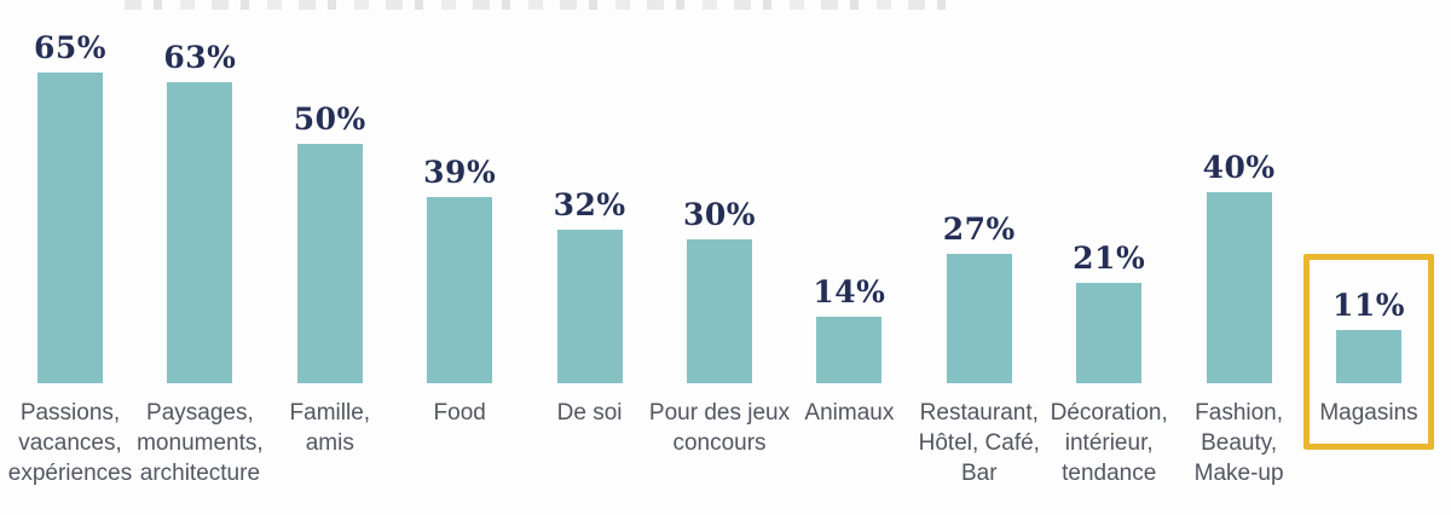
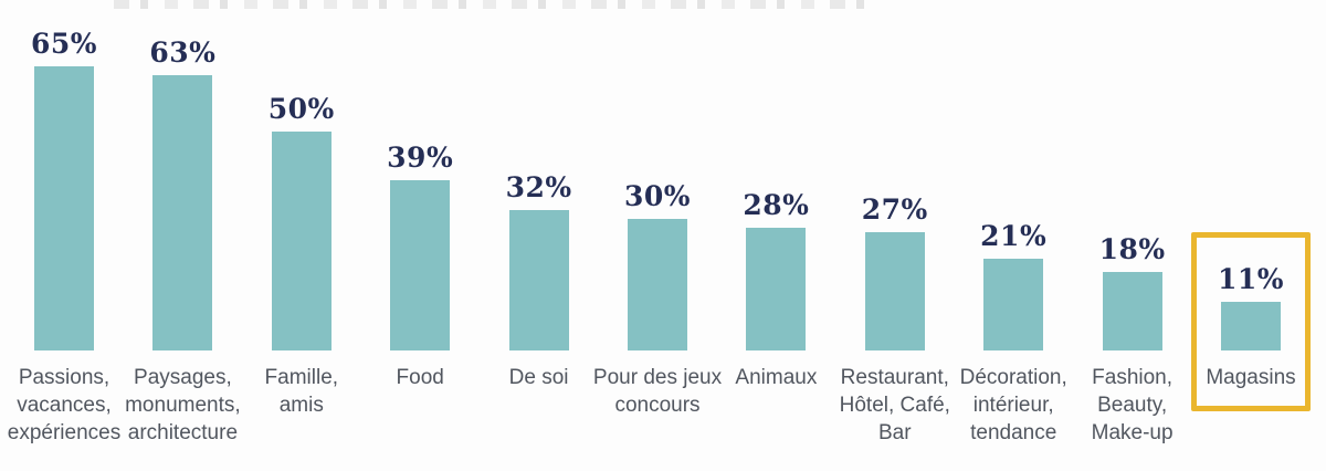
Animaux: 14% -> 28%
Fashion, Beauty, Make-up: 40% -> 18%
